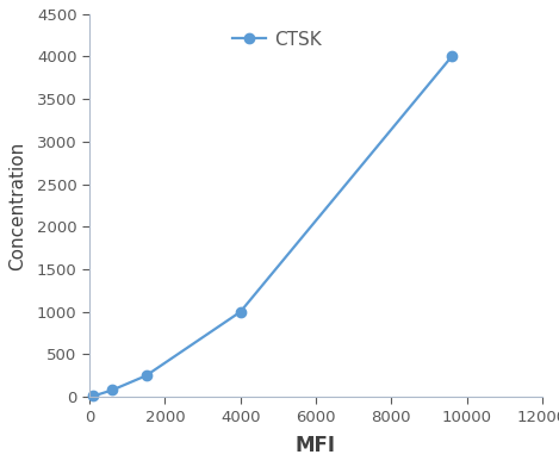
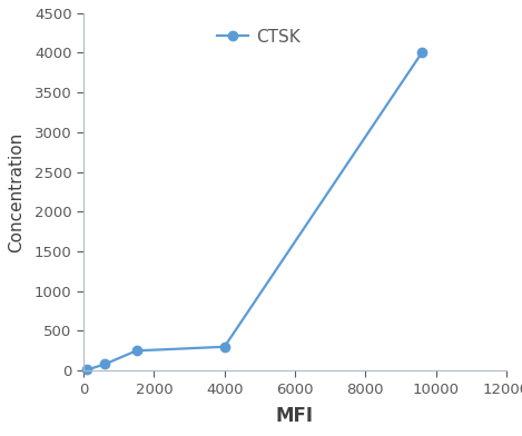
4000: 1000 -> 300
